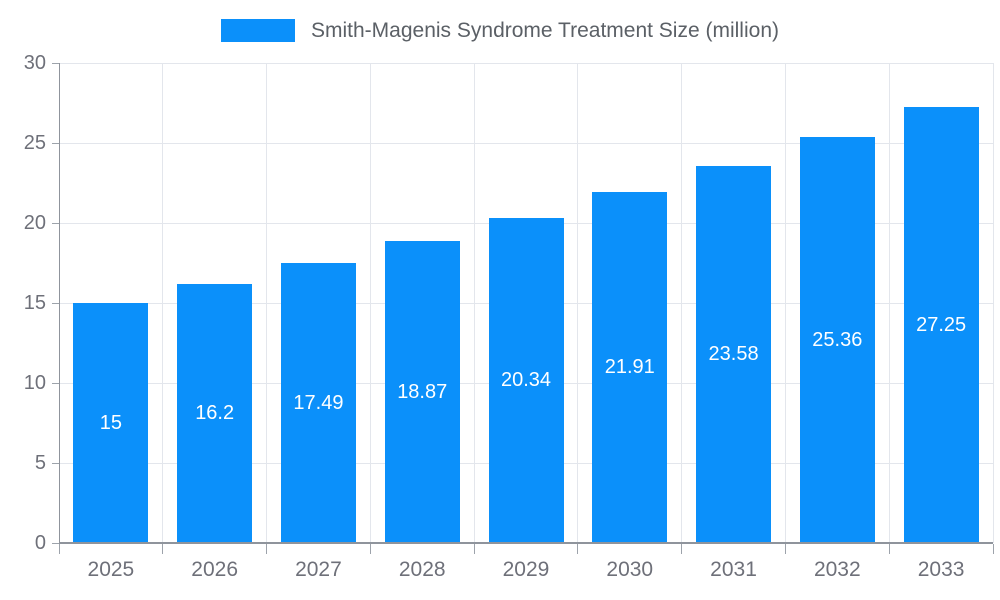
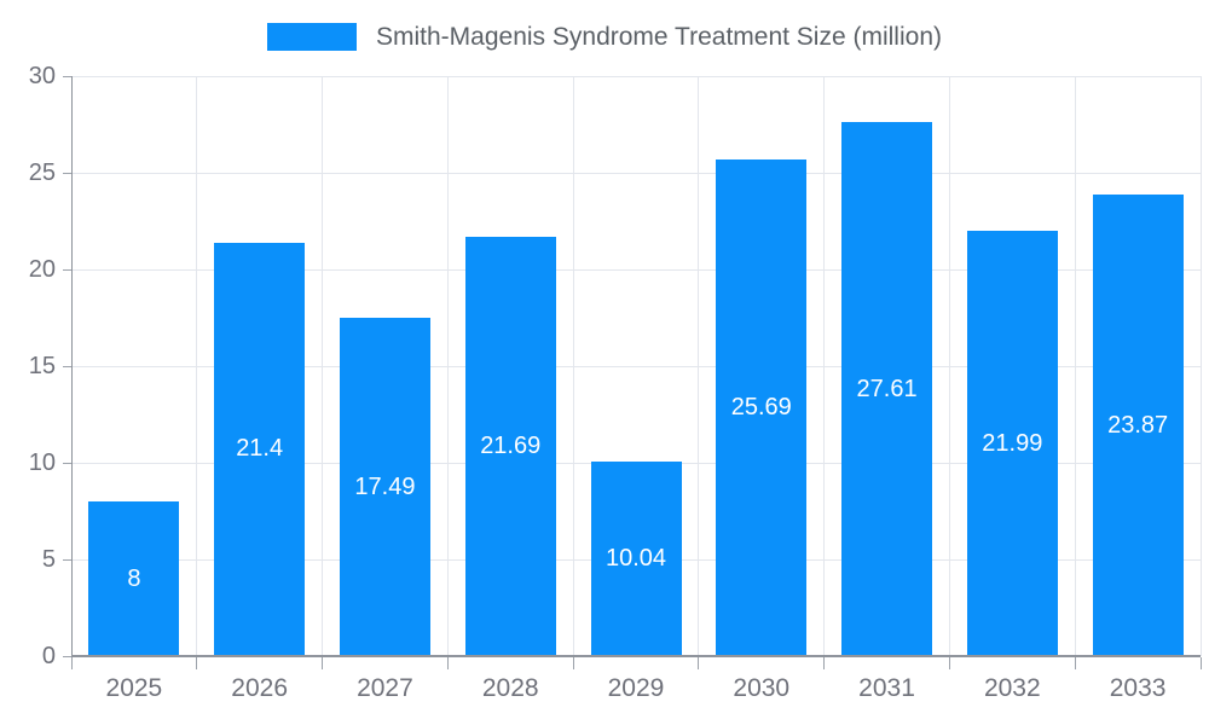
2025: 15 -> 8
2026: 16.2 -> 21.4
2028: 18.87 -> 21.69
2029: 20.34 -> 10.04
2030: 21.91 -> 25.69
2031: 23.58 -> 27.61
2032: 25.36 -> 21.99
2033: 27.25 -> 23.87
